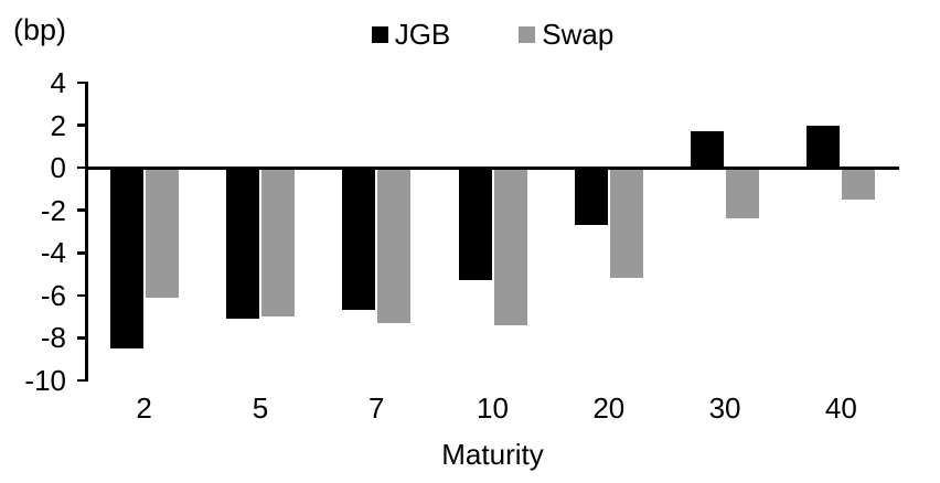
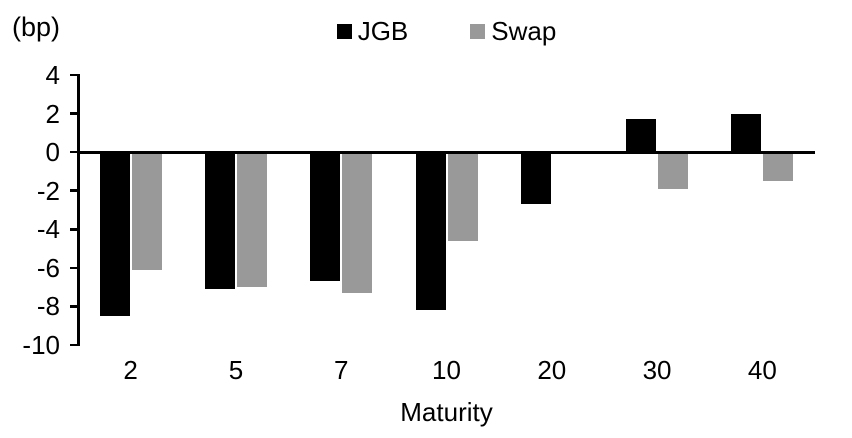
JGB/10: -5.3 -> -8.2
Swap/10: -7.4 -> -4.6
Swap/20: -5.2 -> -0.1
Swap/30: -2.4 -> -1.9
